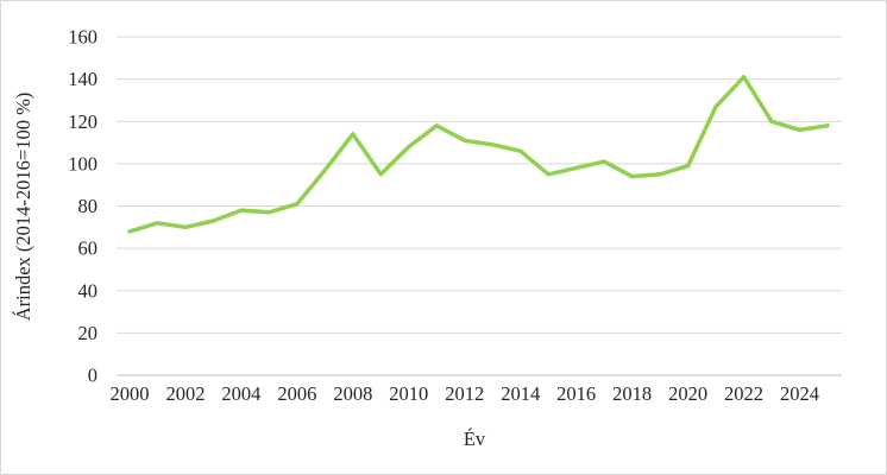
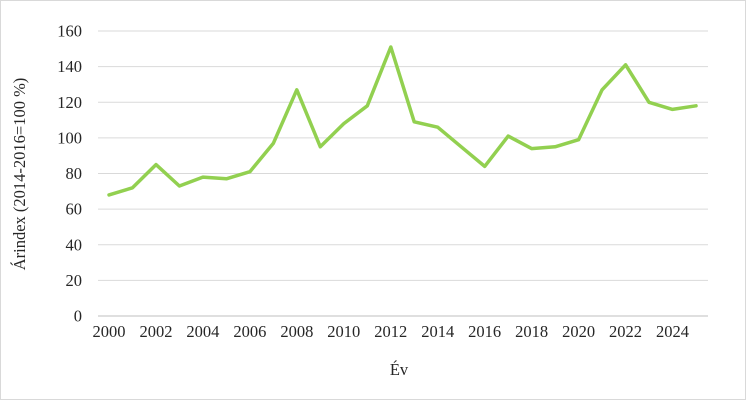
2002: 70 -> 85
2008: 114 -> 127
2012: 111 -> 151
2016: 98 -> 84
